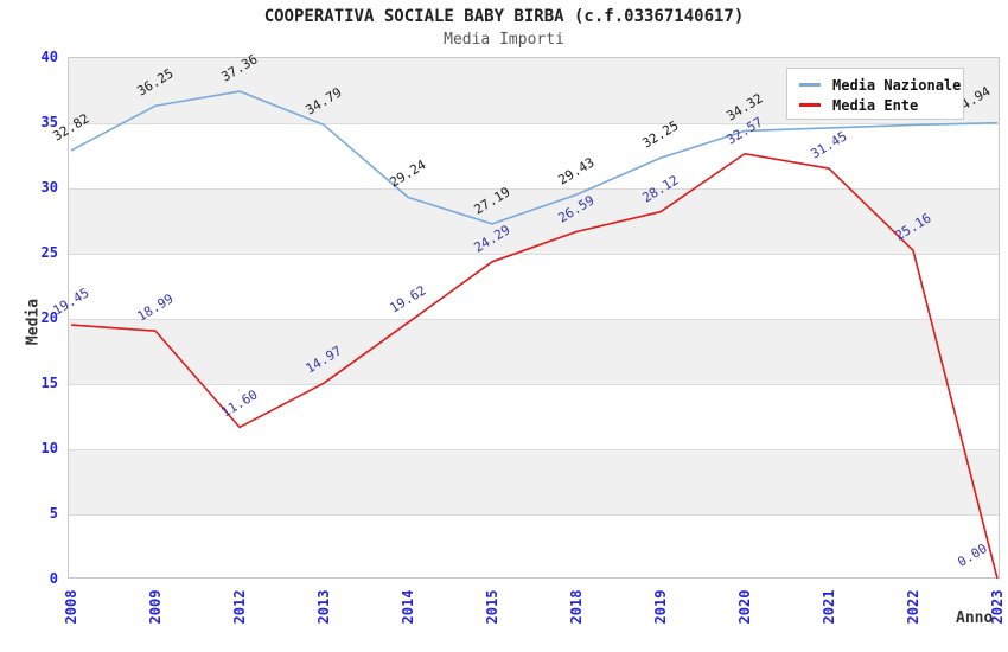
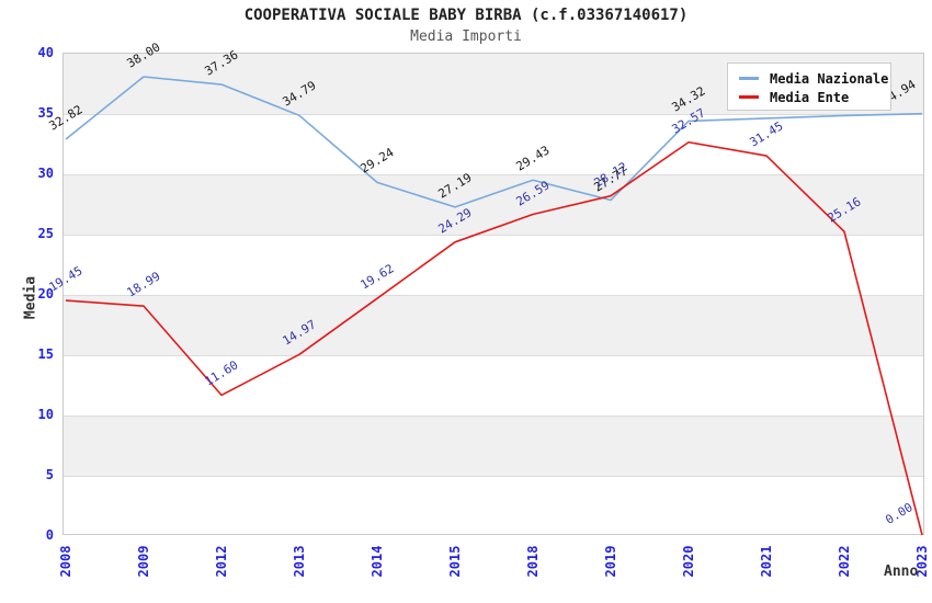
Media Nazionale/2009: 36.25 -> 38.00
Media Nazionale/2019: 32.25 -> 27.77
